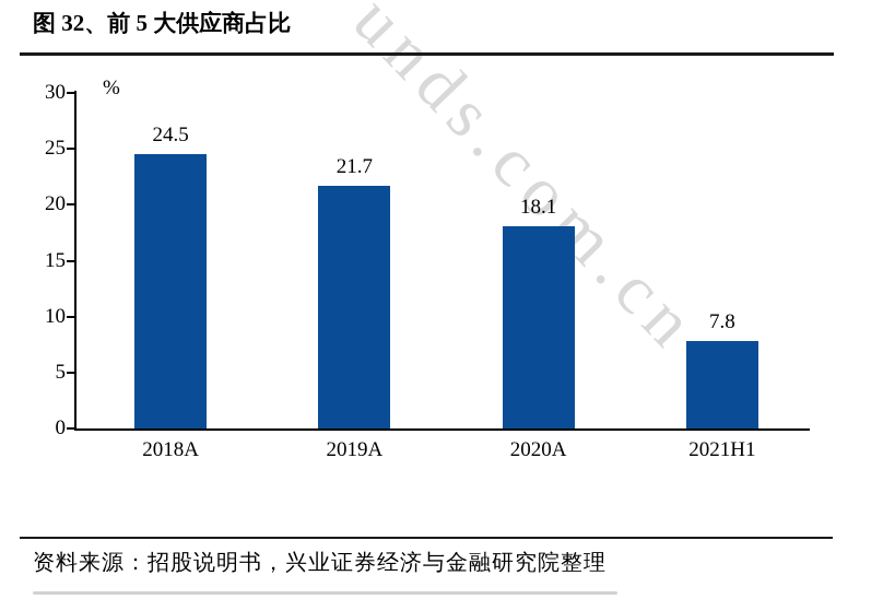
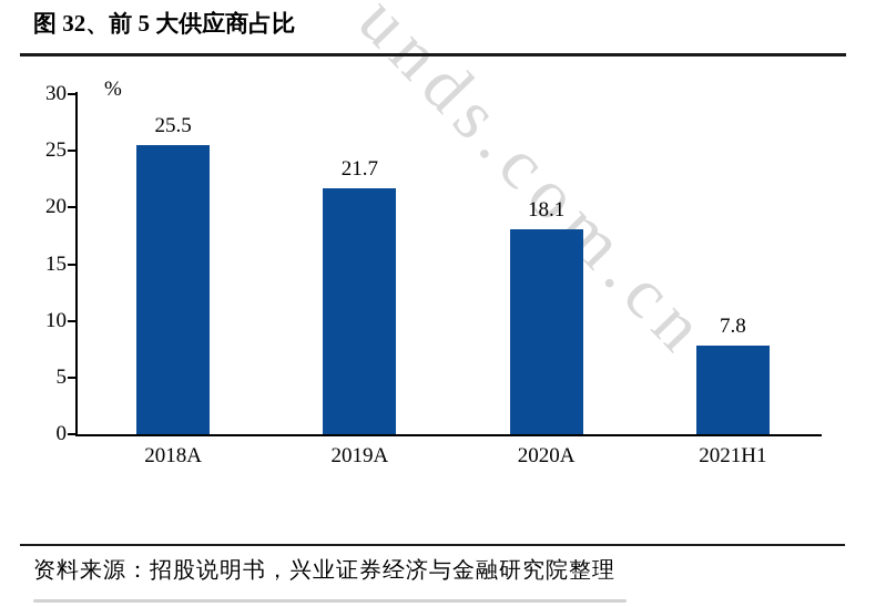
2018A: 24.5 -> 25.5
